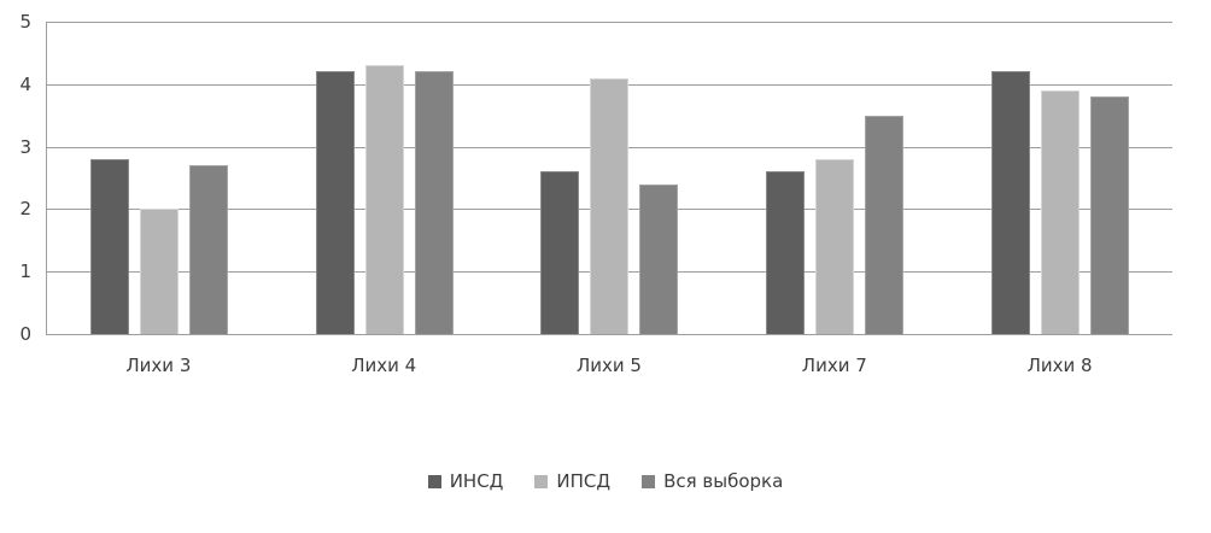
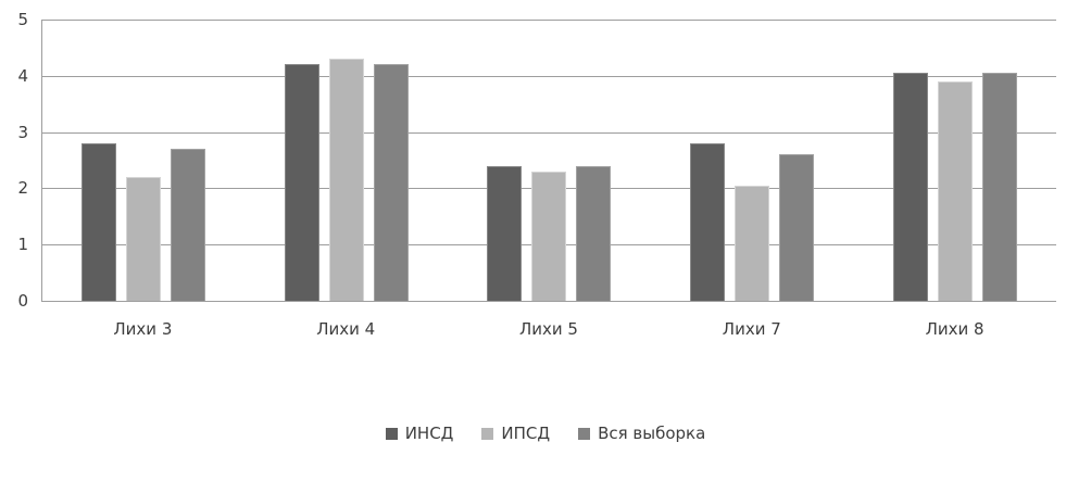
ИПСД/Лихи 3: 2.0 -> 2.2
ИНСД/Лихи 5: 2.6 -> 2.4
ИПСД/Лихи 5: 4.1 -> 2.3
ИНСД/Лихи 7: 2.6 -> 2.8
ИПСД/Лихи 7: 2.8 -> 2.0
Вся выборка/Лихи 7: 3.5 -> 2.6
ИНСД/Лихи 8: 4.2 -> 4.0
Вся выборка/Лихи 8: 3.8 -> 4.0
